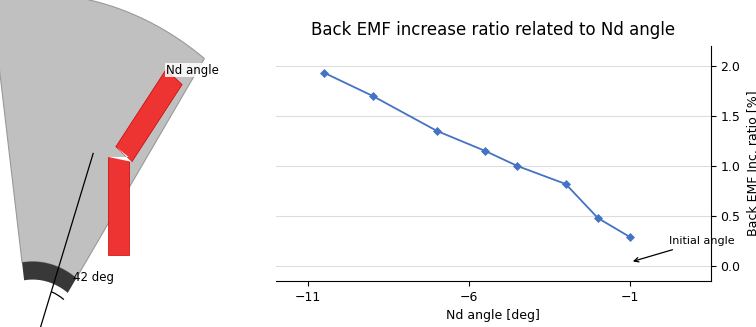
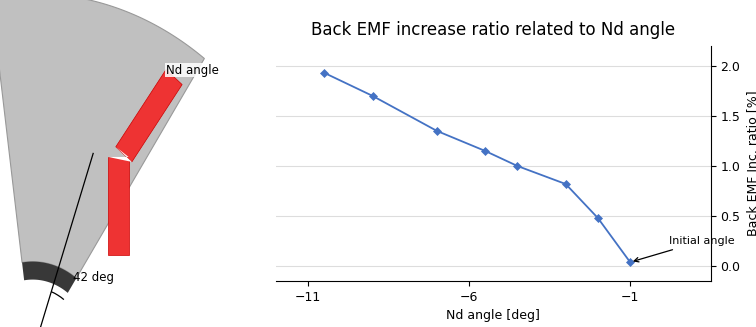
−1: 0.29 -> 0.04
